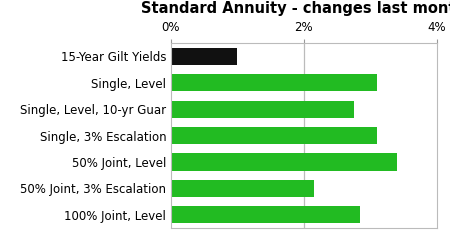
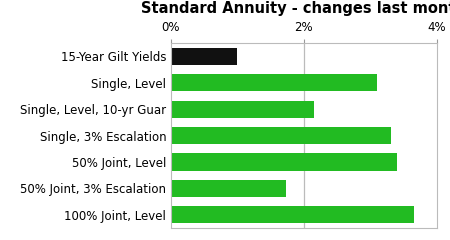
Single, Level, 10-yr Guar: 2.75% -> 2.16%
Single, 3% Escalation: 3.10% -> 3.32%
50% Joint, 3% Escalation: 2.15% -> 1.74%
100% Joint, Level: 2.85% -> 3.66%
